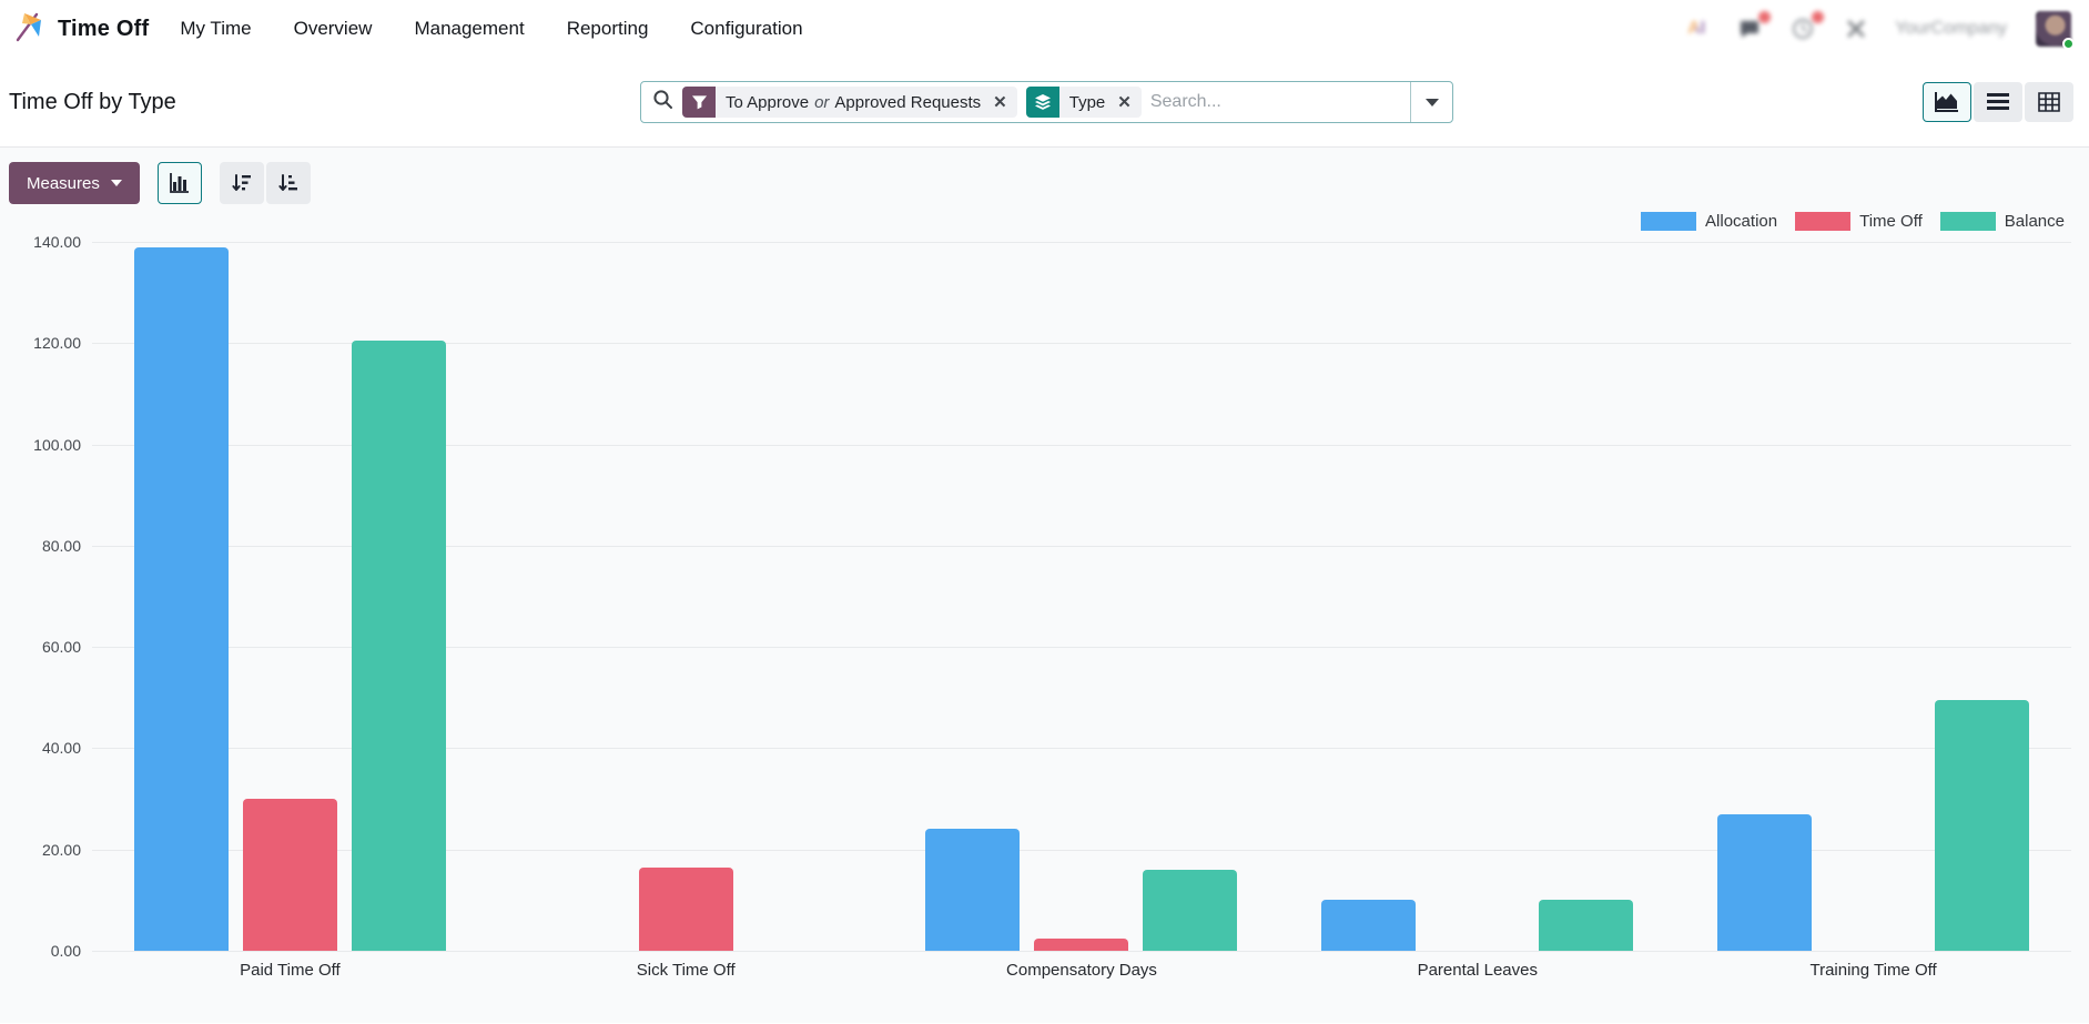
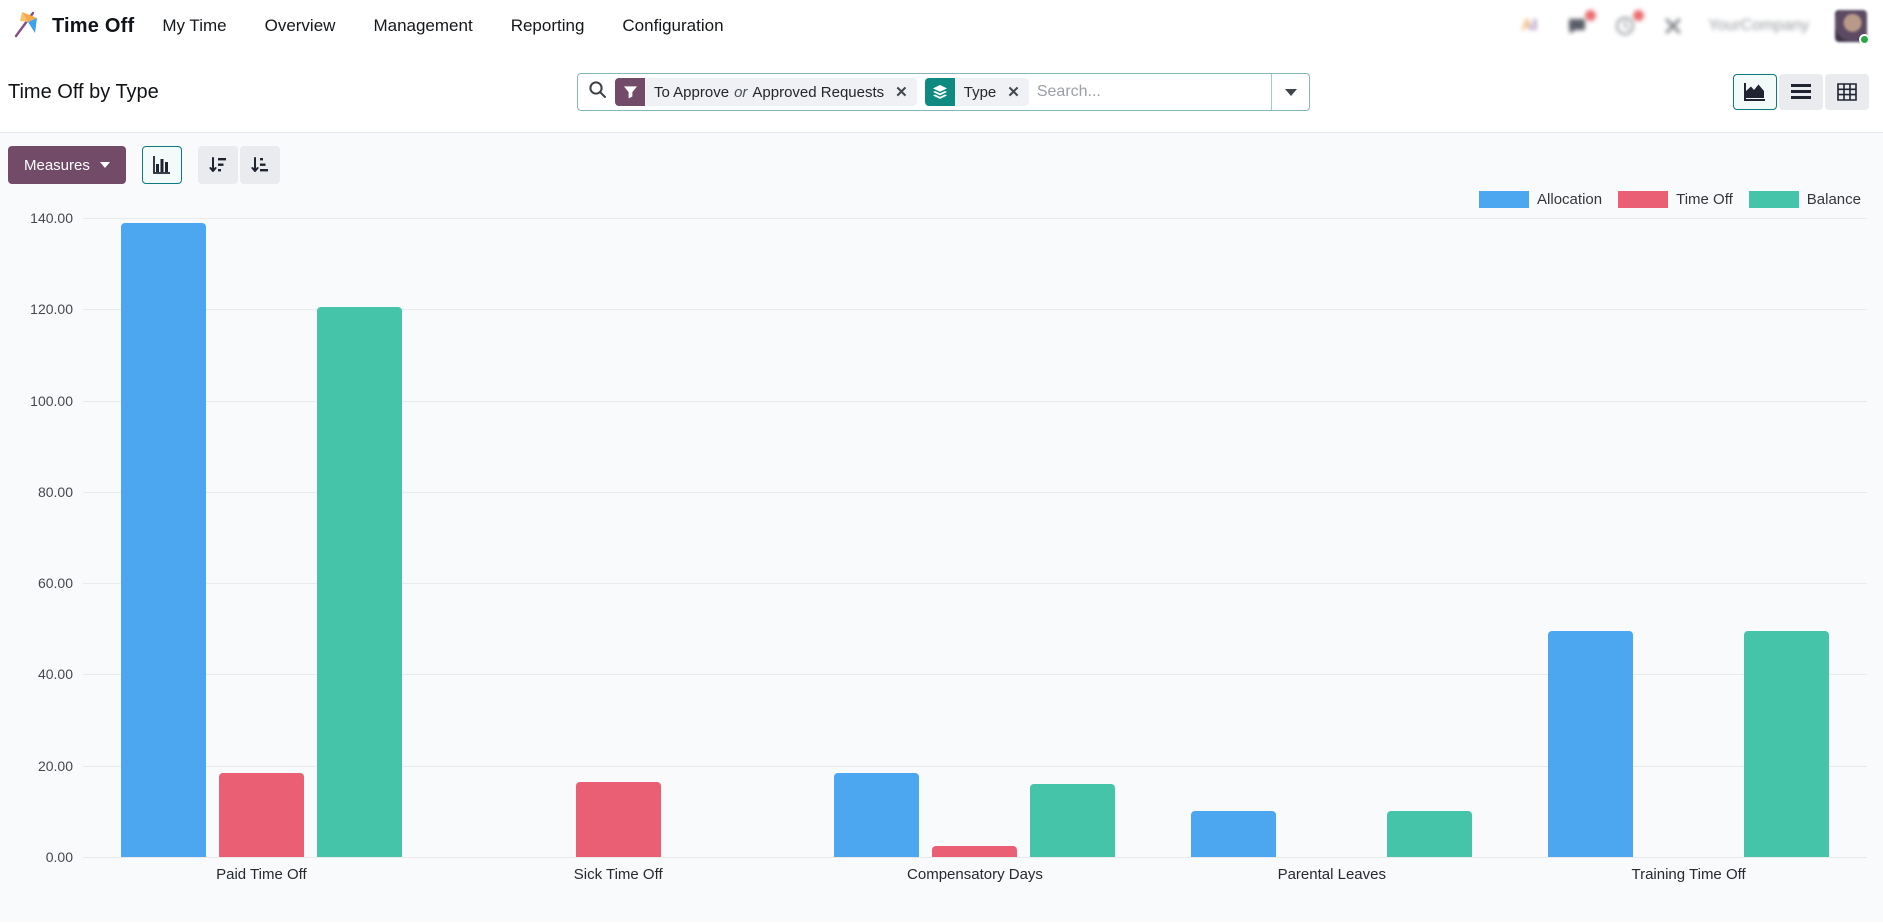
Time Off/Paid Time Off: 30 -> 18
Allocation/Compensatory Days: 24 -> 18
Allocation/Training Time Off: 27 -> 50
